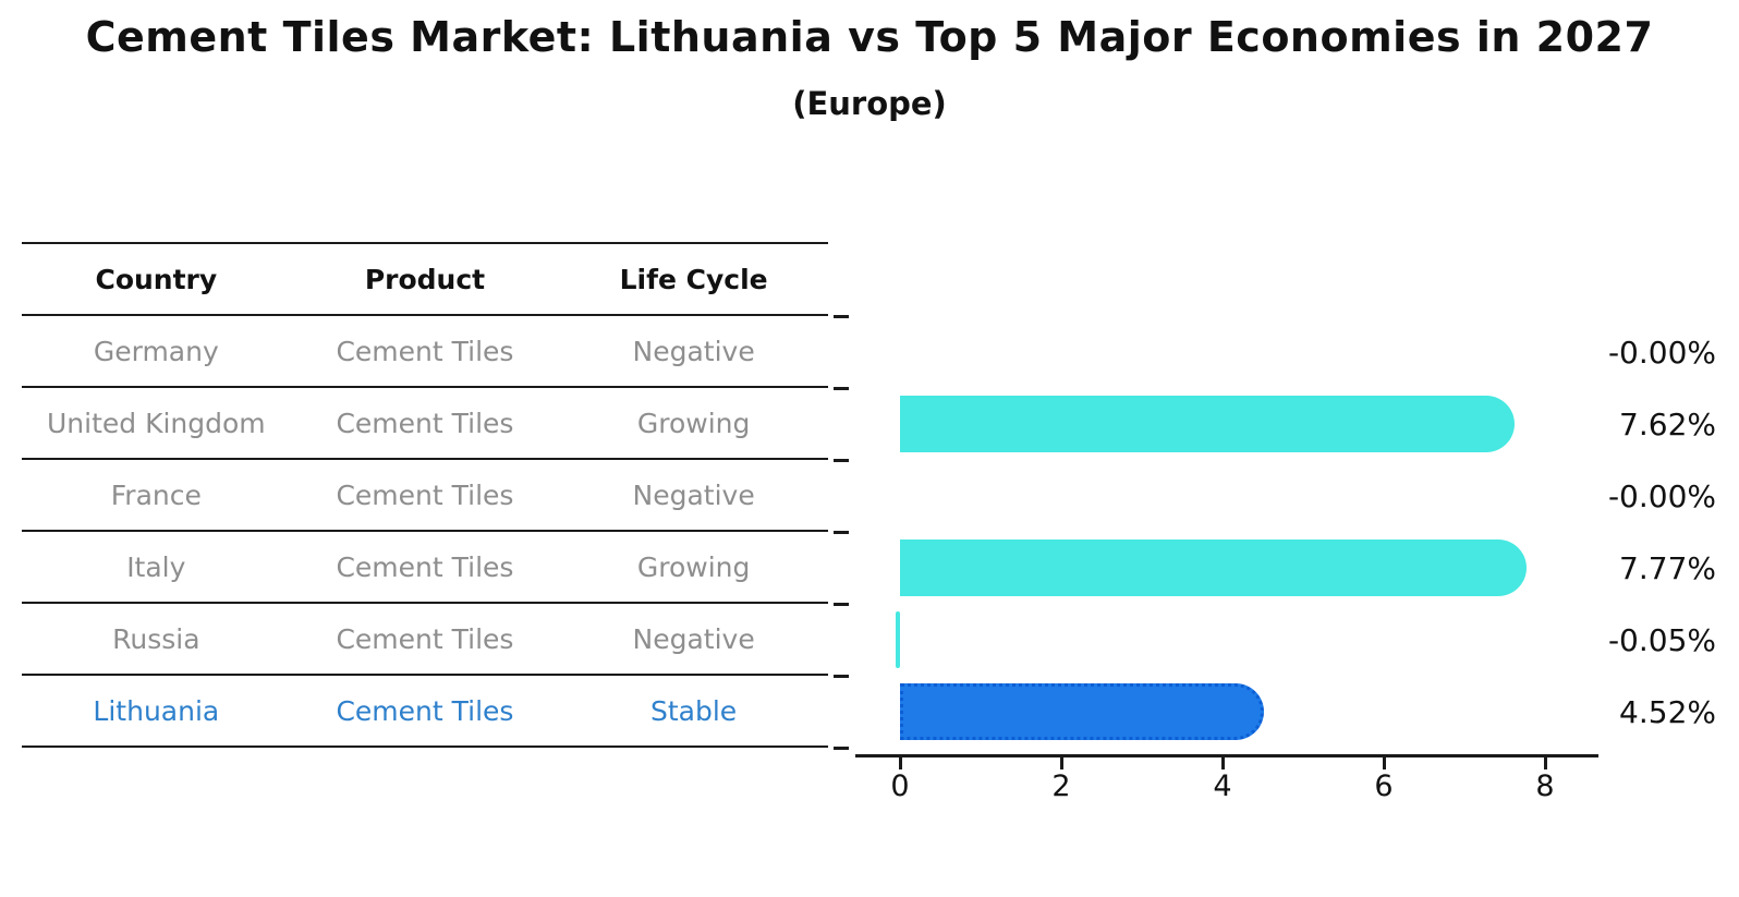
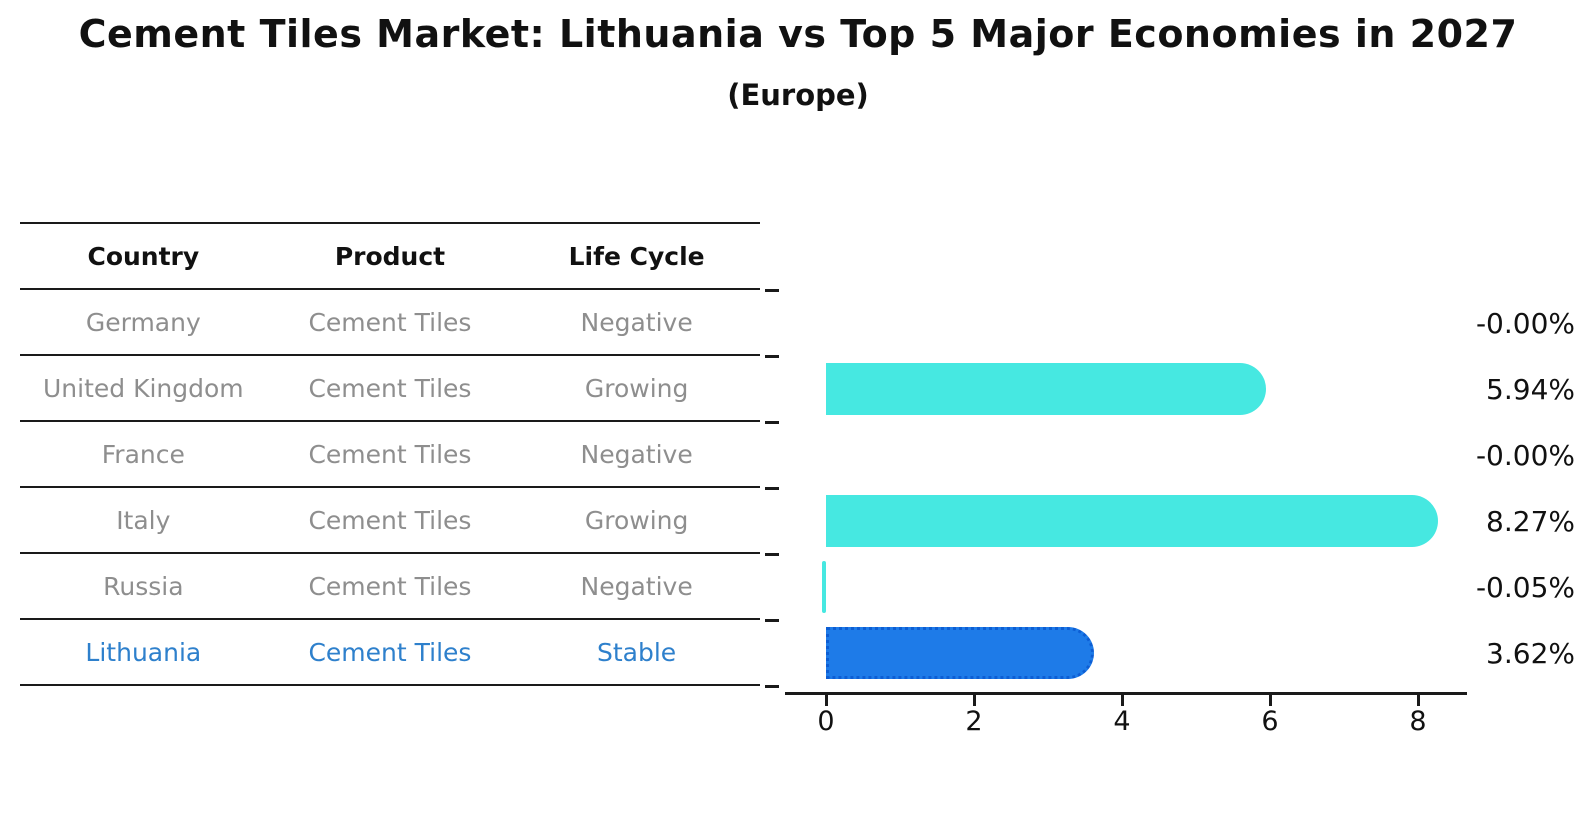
United Kingdom: 7.62% -> 5.94%
Italy: 7.77% -> 8.27%
Lithuania: 4.52% -> 3.62%
